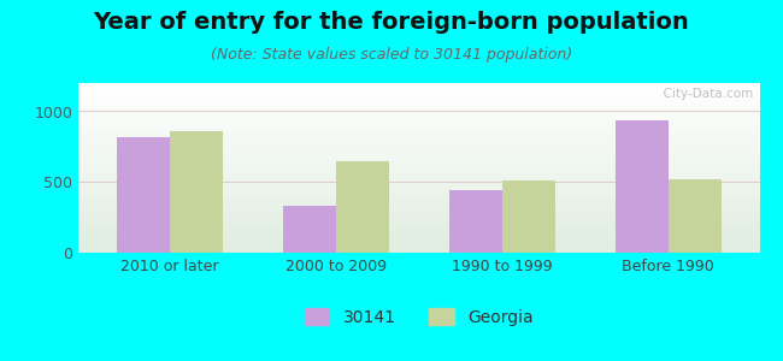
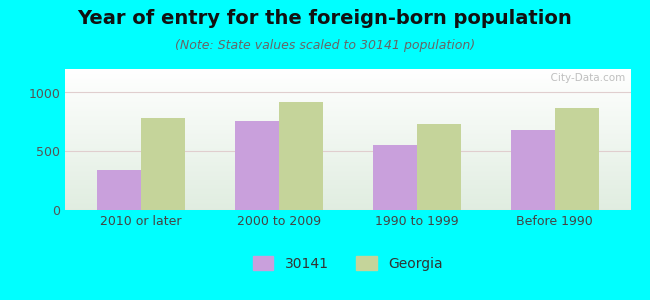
30141/2010 or later: 820 -> 340
Georgia/2010 or later: 860 -> 780
30141/2000 to 2009: 330 -> 760
Georgia/2000 to 2009: 650 -> 920
30141/1990 to 1999: 440 -> 550
Georgia/1990 to 1999: 510 -> 730
30141/Before 1990: 940 -> 680
Georgia/Before 1990: 520 -> 870
